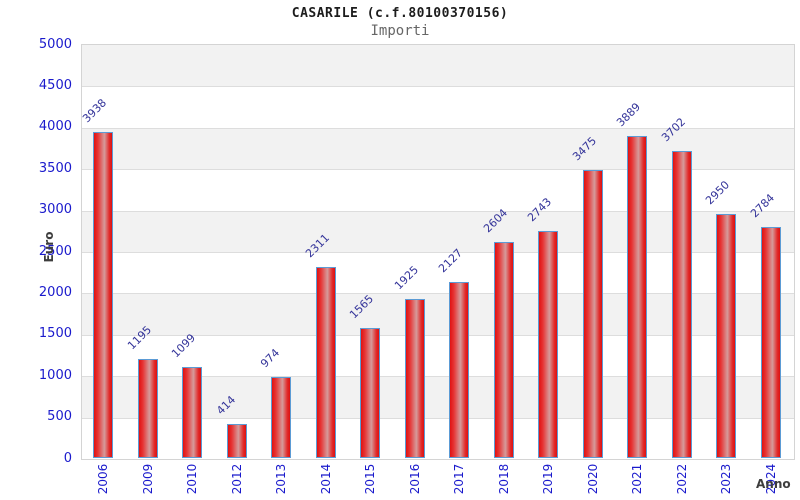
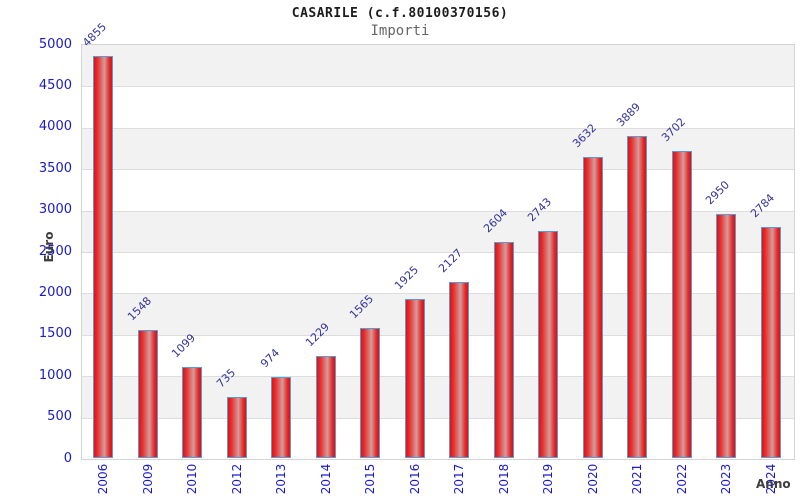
2006: 3938 -> 4855
2009: 1195 -> 1548
2012: 414 -> 735
2014: 2311 -> 1229
2020: 3475 -> 3632
